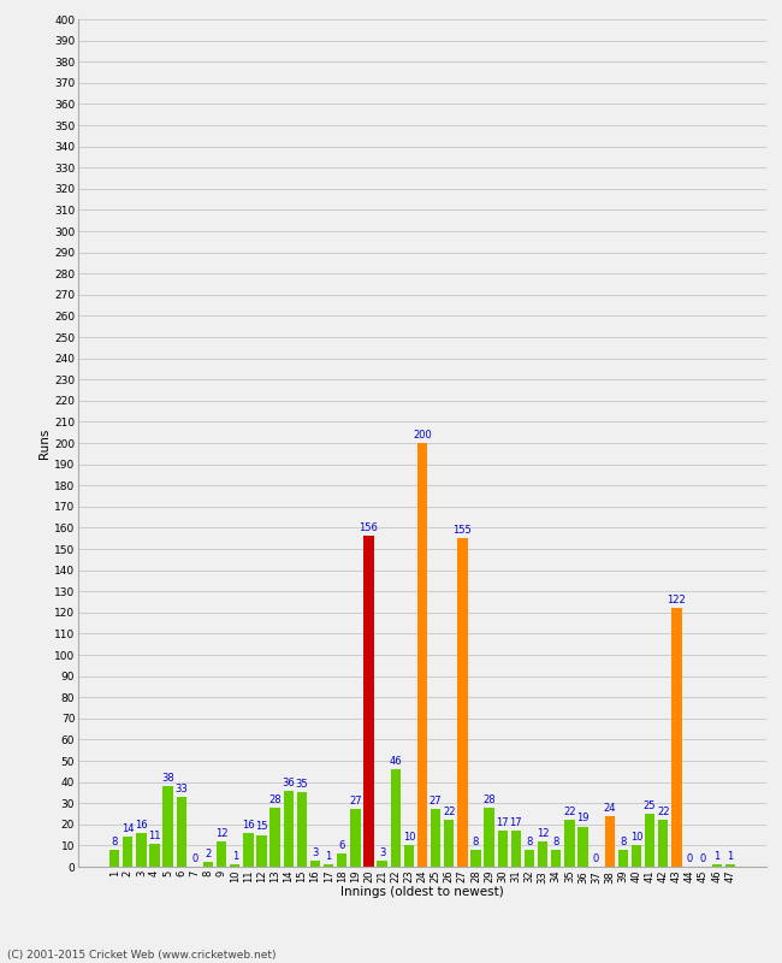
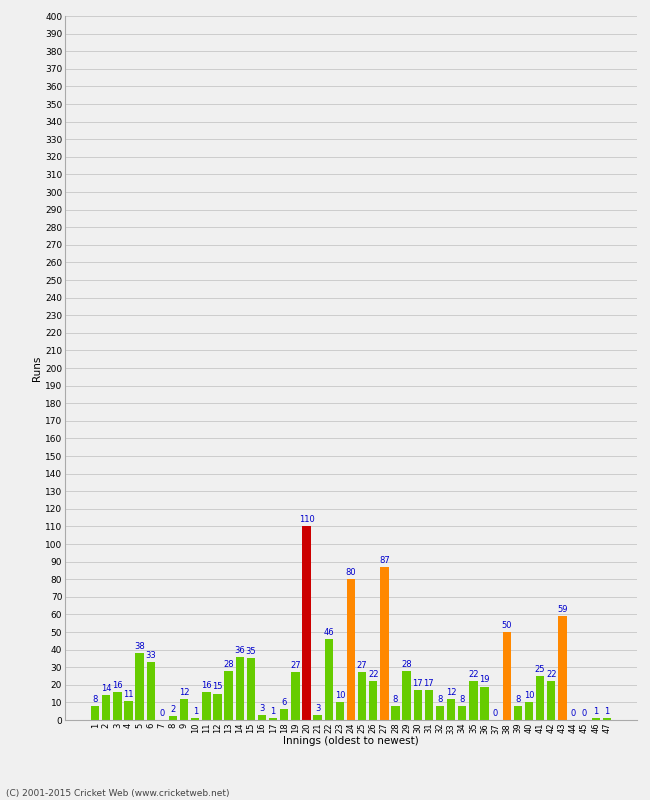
20: 156 -> 110
24: 200 -> 80
27: 155 -> 87
38: 24 -> 50
43: 122 -> 59
